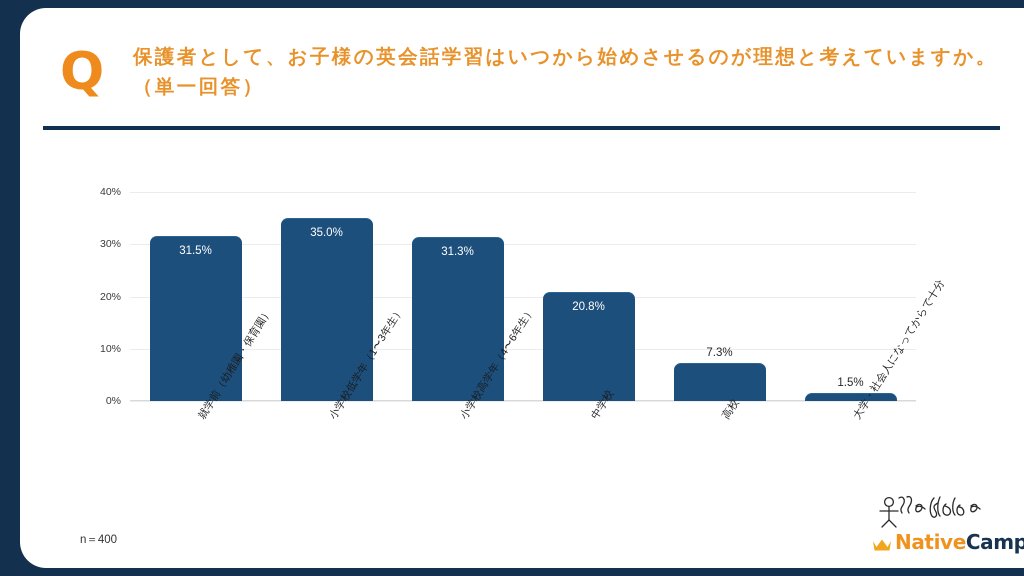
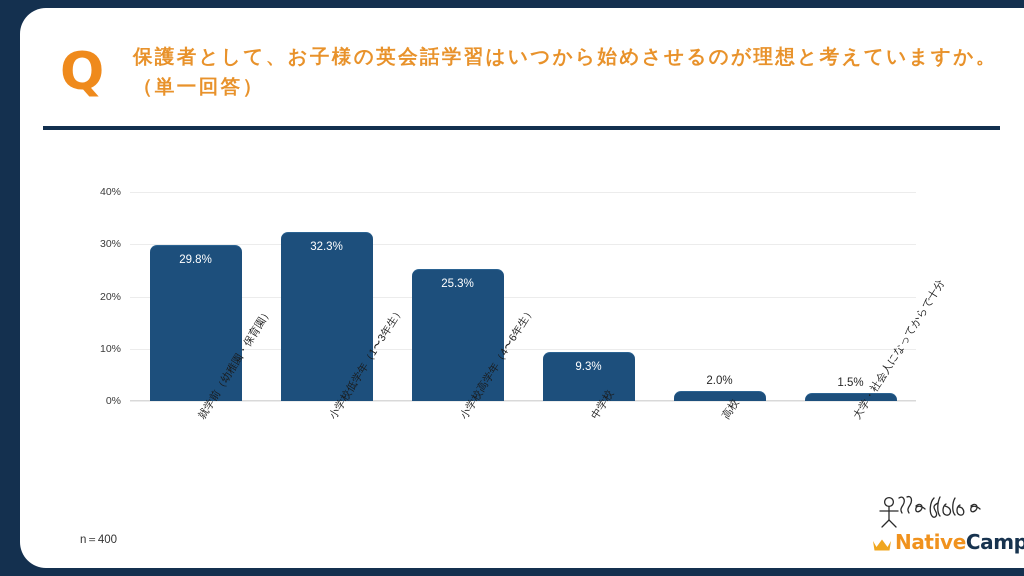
就学前（幼稚園・保育園）: 31.5% -> 29.8%
小学校低学年（1〜3年生）: 35.0% -> 32.3%
小学校高学年（4〜6年生）: 31.3% -> 25.3%
中学校: 20.8% -> 9.3%
高校: 7.3% -> 2.0%
